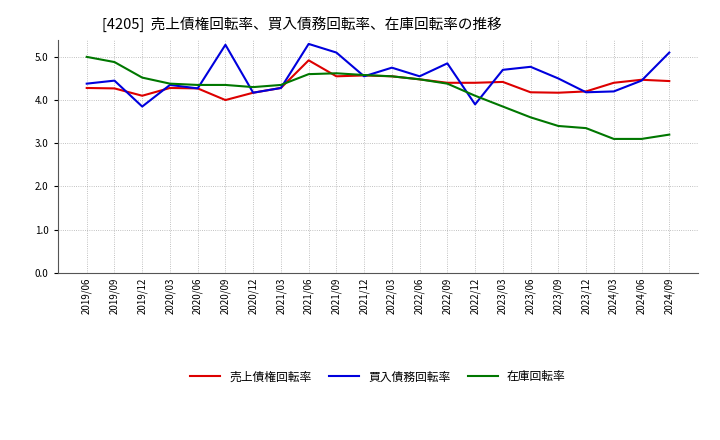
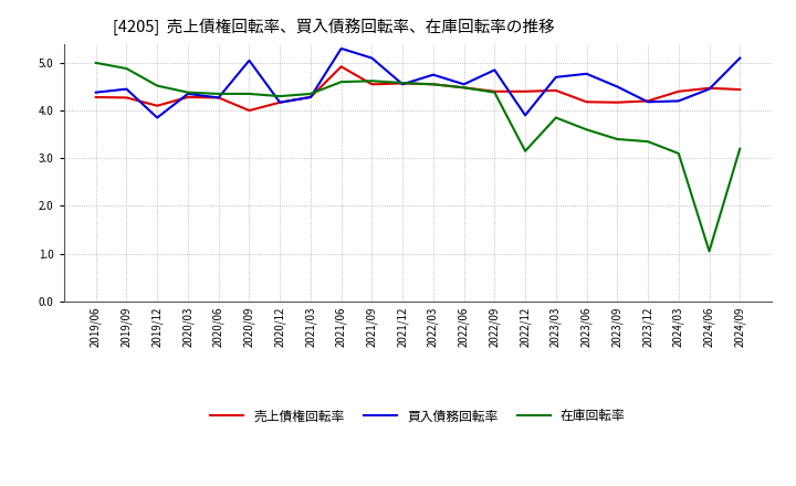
買入債務回転率/2020/09: 5.28 -> 5.05
在庫回転率/2022/12: 4.10 -> 3.15
在庫回転率/2024/06: 3.10 -> 1.05
